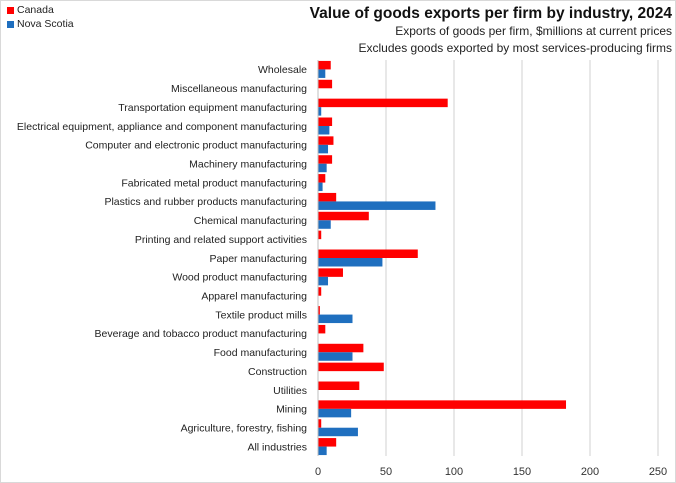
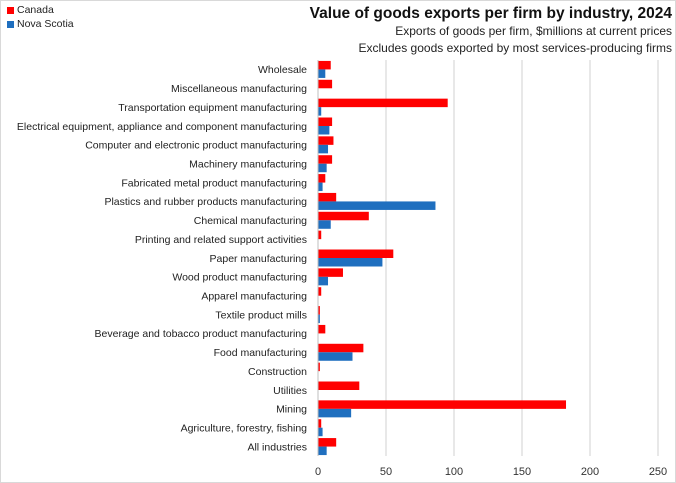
Canada/Paper manufacturing: 73 -> 55
Nova Scotia/Textile product mills: 25 -> 1
Canada/Construction: 48 -> 1
Nova Scotia/Agriculture, forestry, fishing: 29 -> 3
